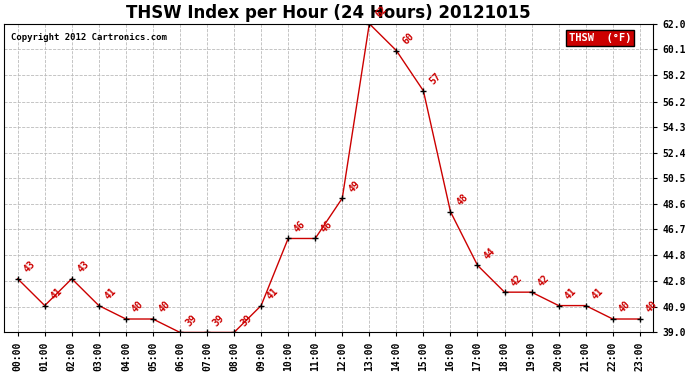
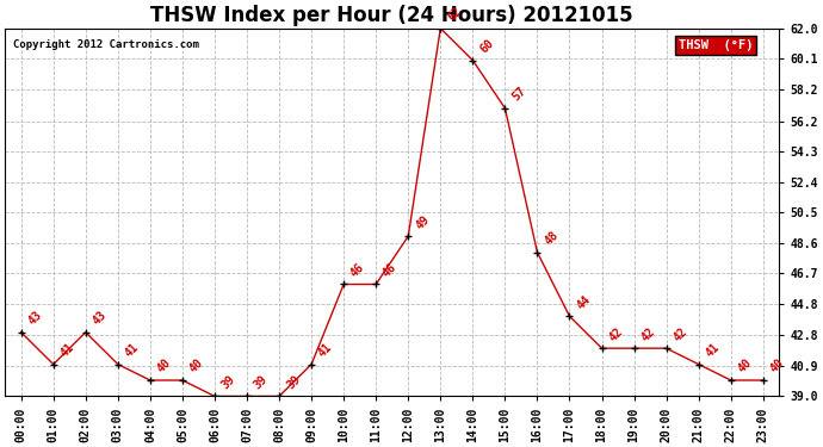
20:00: 41 -> 42
